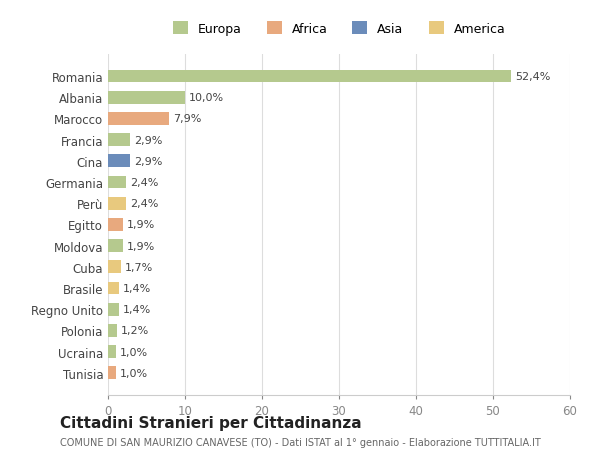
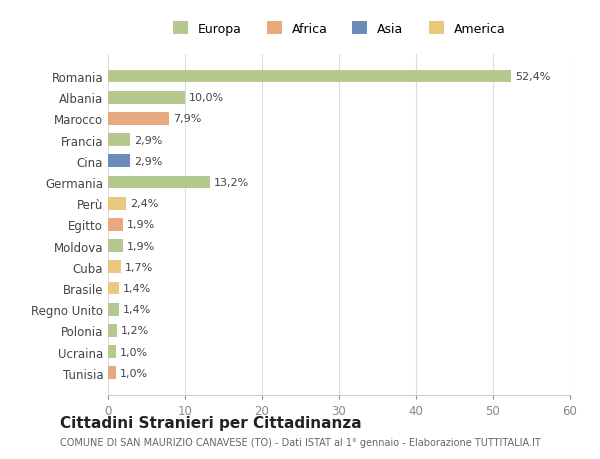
Germania: 2,4% -> 13,2%
